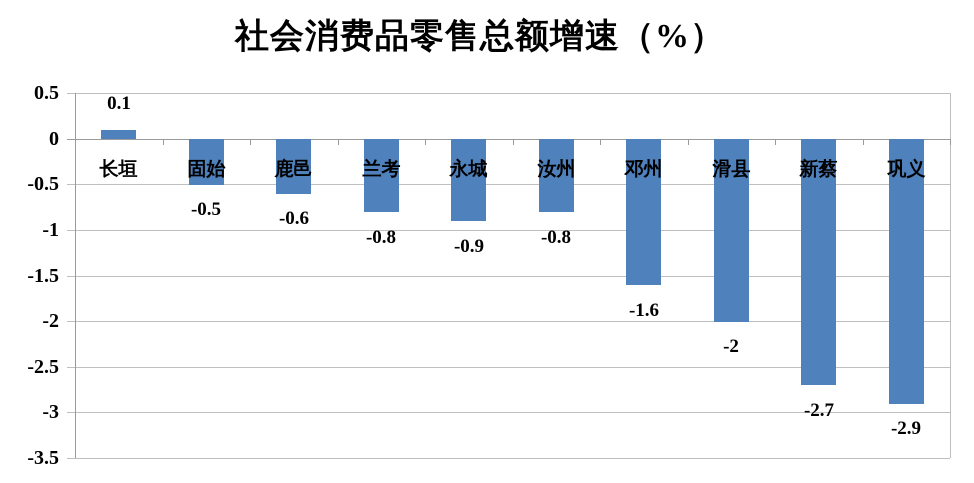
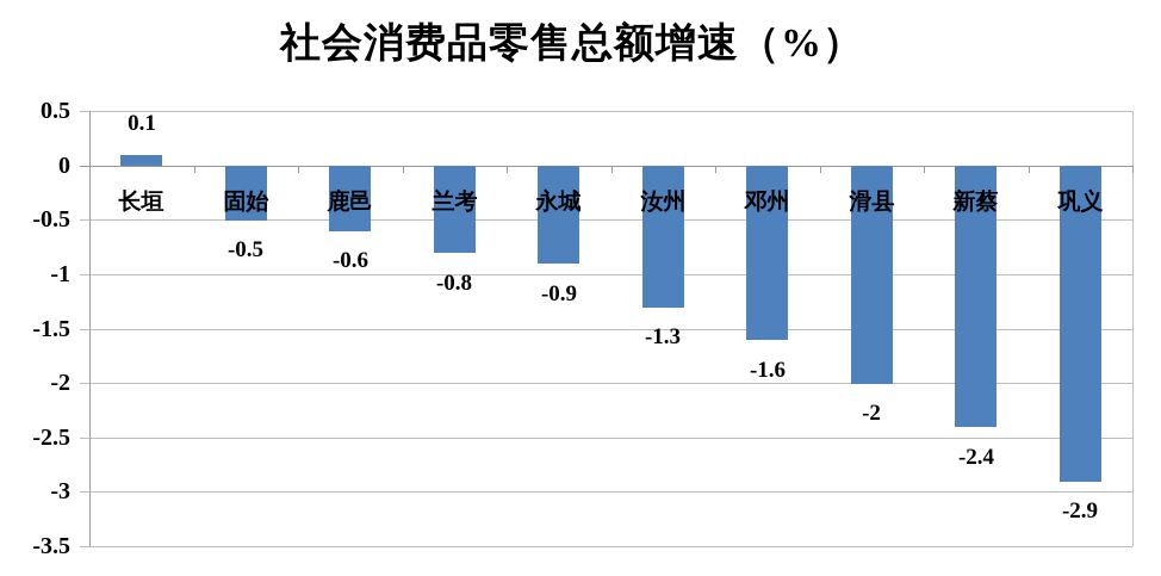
汝州: -0.8 -> -1.3
新蔡: -2.7 -> -2.4
